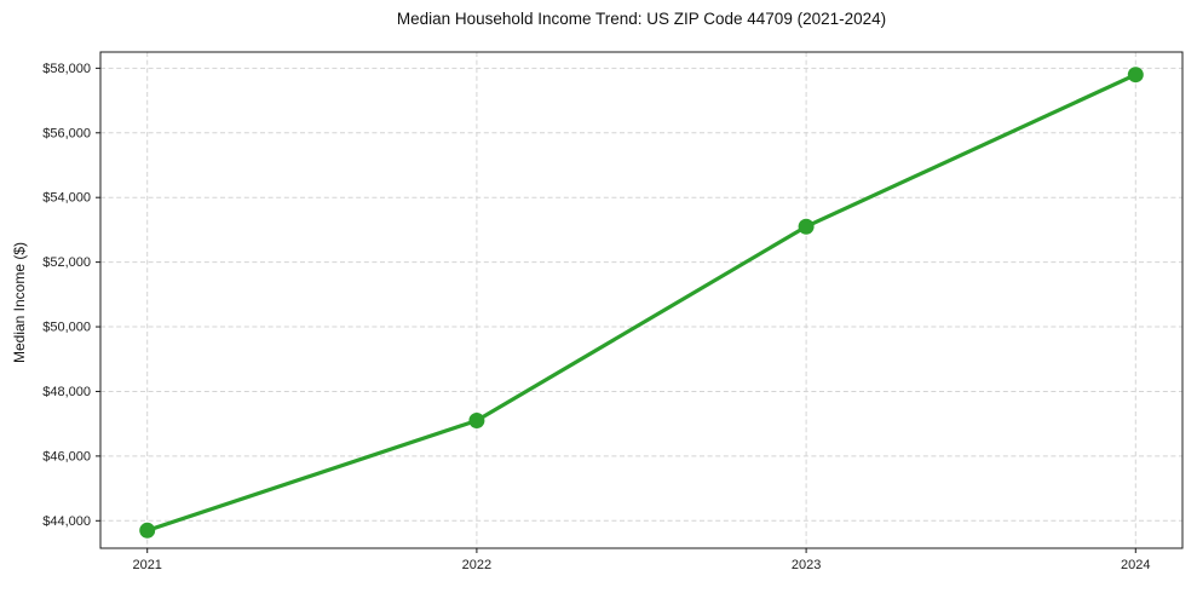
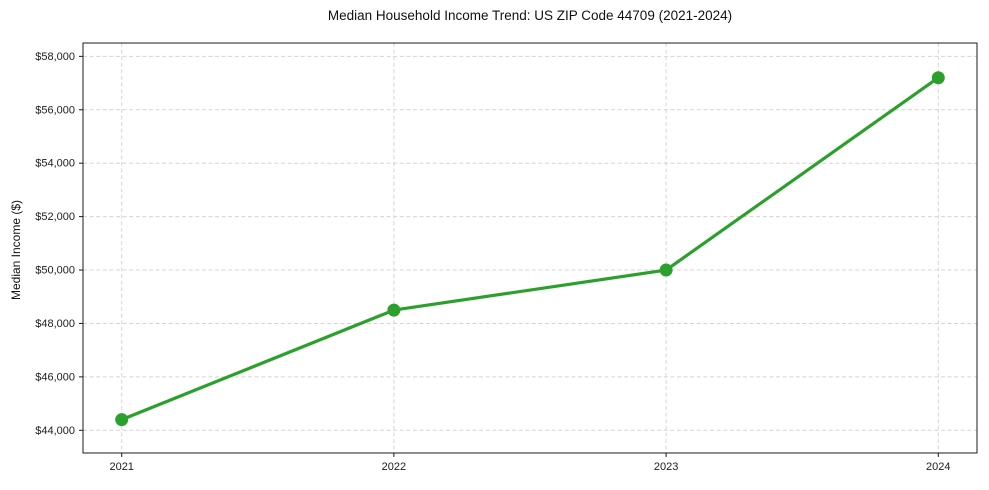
2021: $43700 -> $44400
2022: $47100 -> $48500
2023: $53100 -> $50000
2024: $57800 -> $57200
